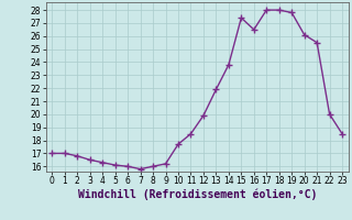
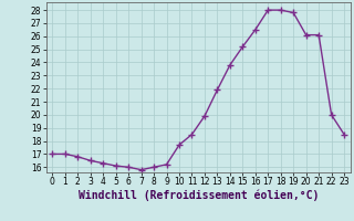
15: 27.4 -> 25.2
21: 25.5 -> 26.1
